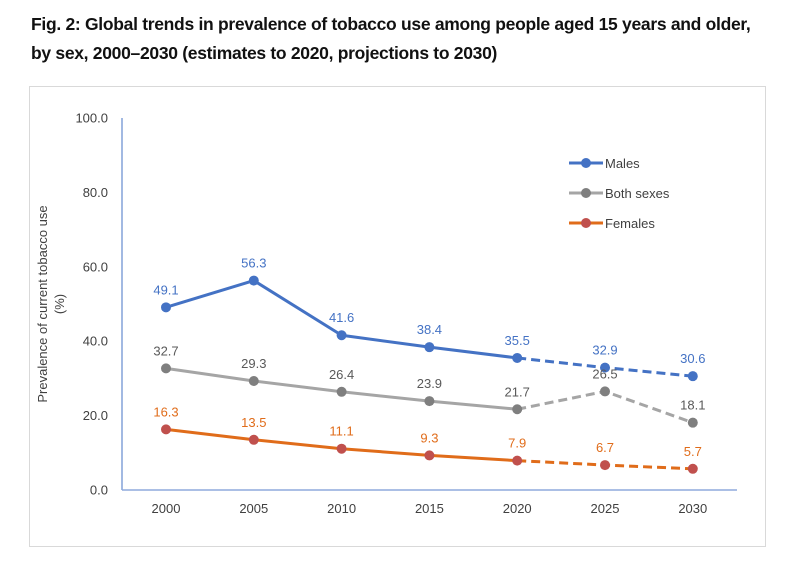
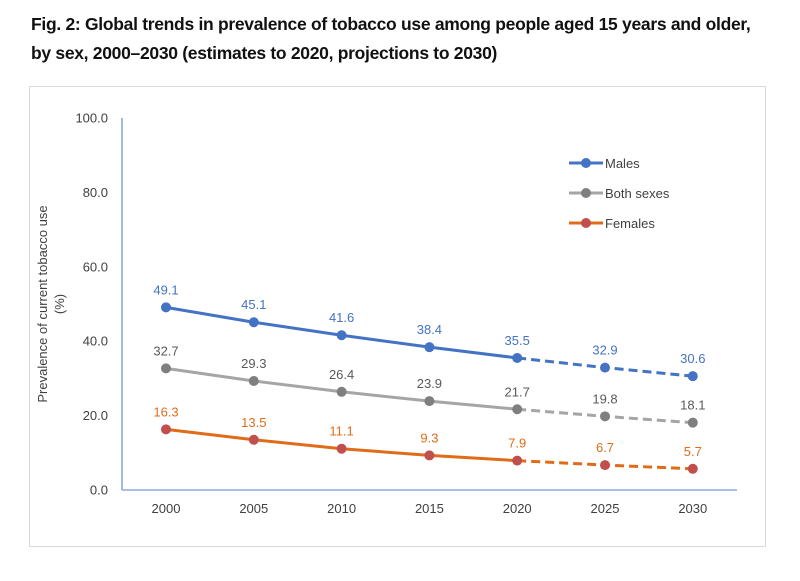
Males/2005: 56.3 -> 45.1
Both sexes/2025: 26.5 -> 19.8
